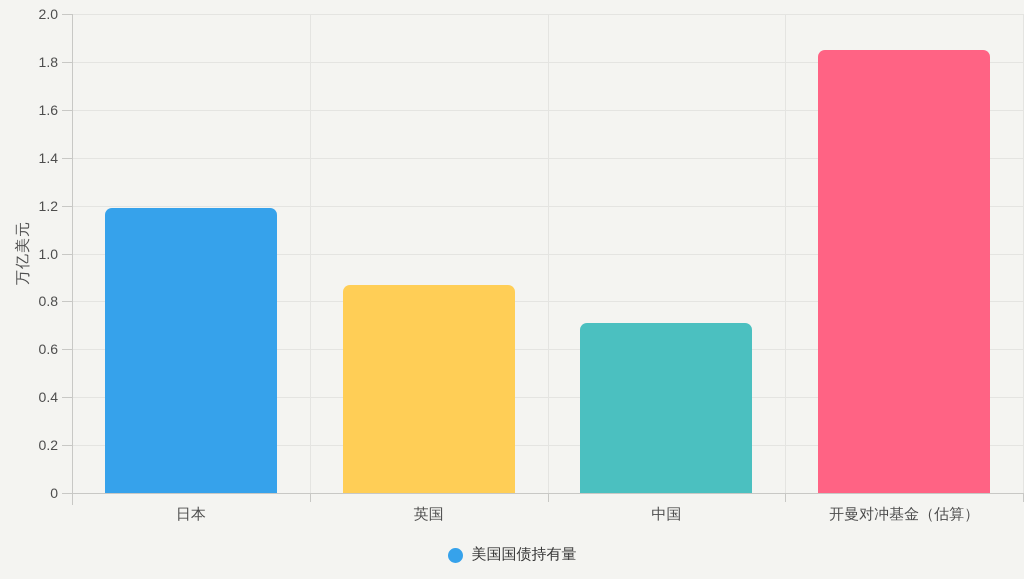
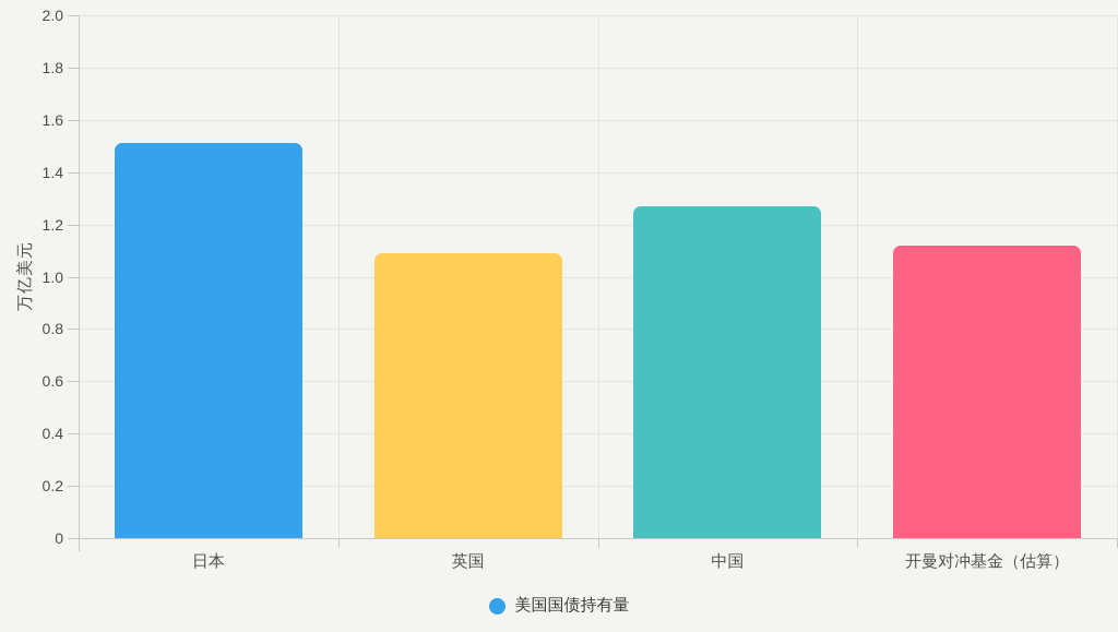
日本: 1.19 -> 1.51
英国: 0.87 -> 1.09
中国: 0.71 -> 1.27
开曼对冲基金（估算）: 1.85 -> 1.12
